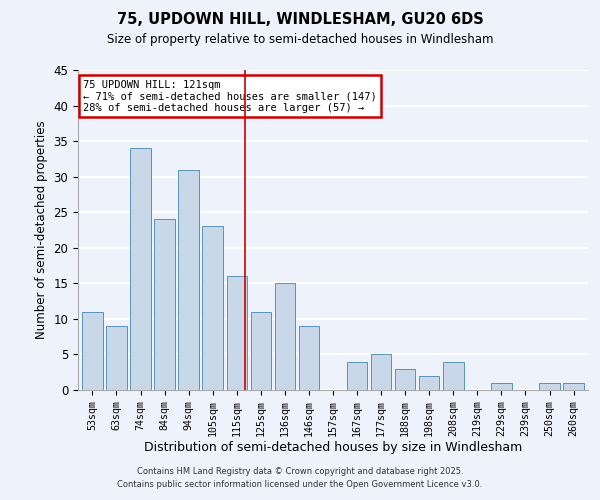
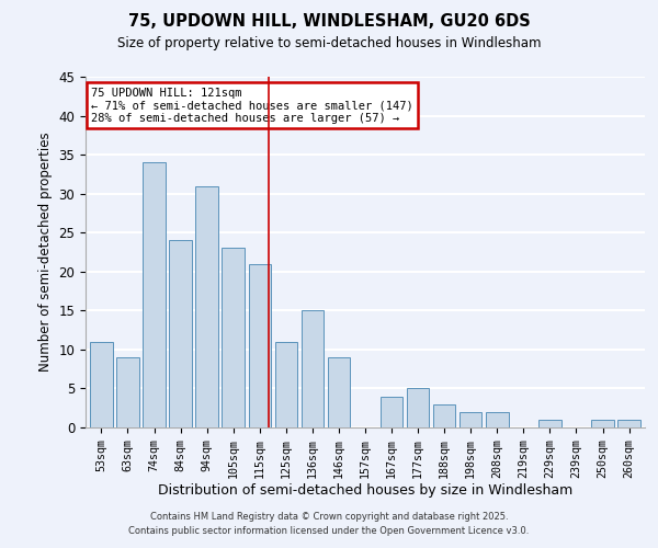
115sqm: 16 -> 21
208sqm: 4 -> 2
